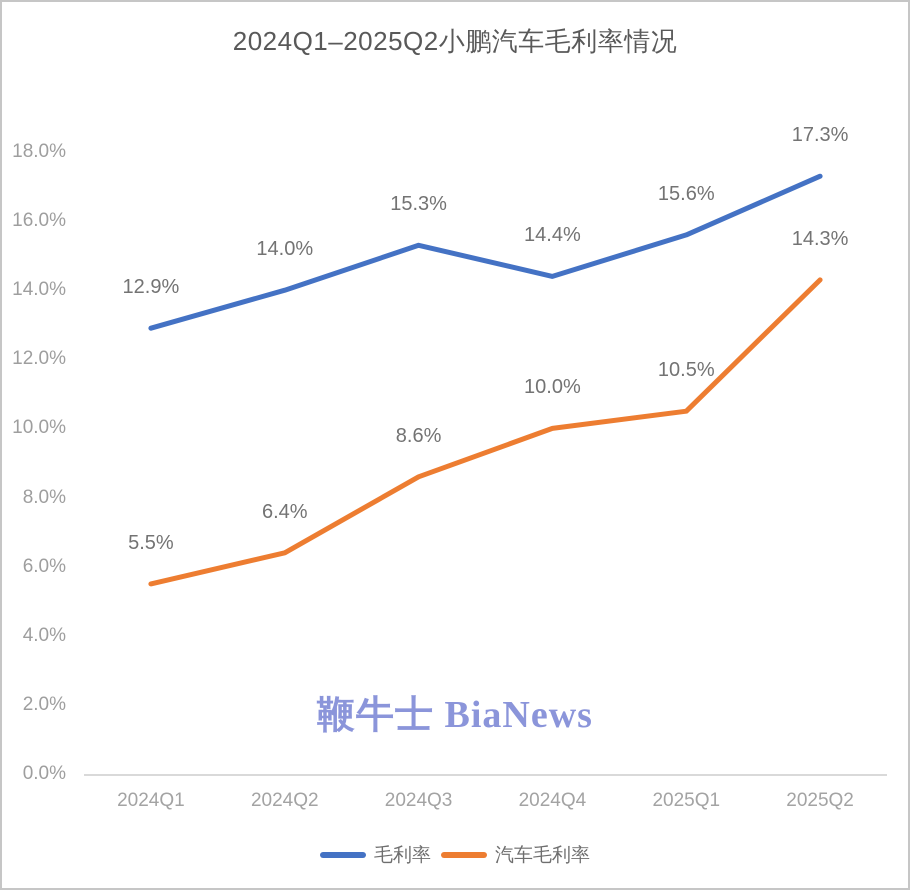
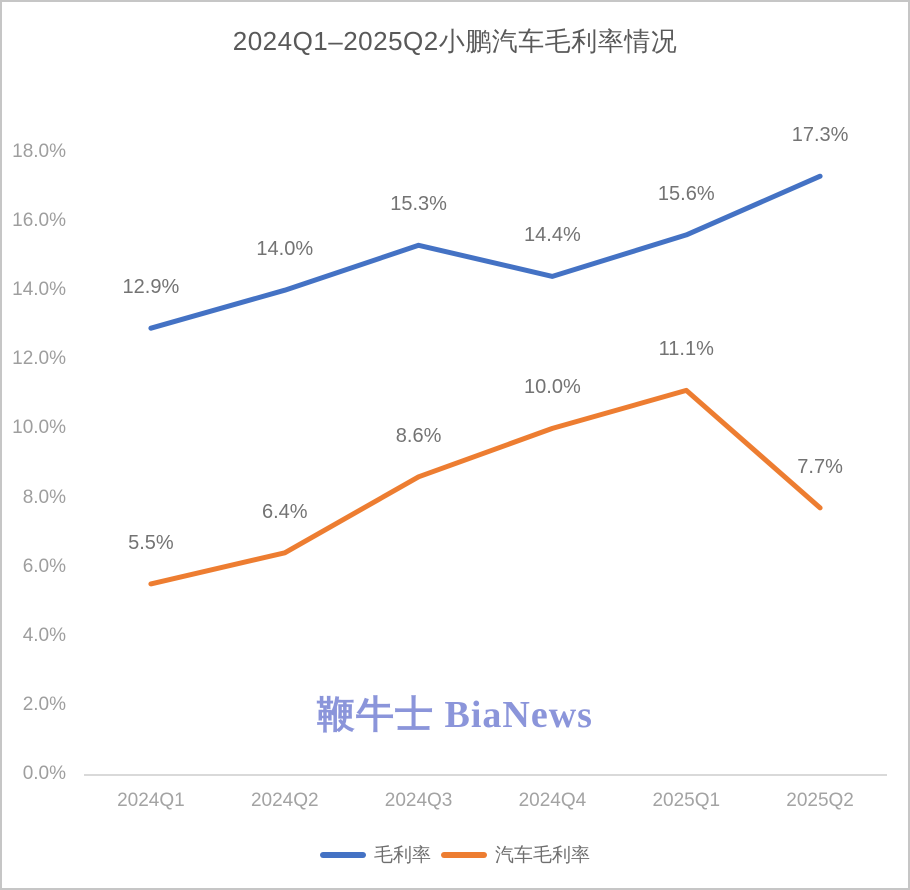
汽车毛利率/2025Q1: 10.5% -> 11.1%
汽车毛利率/2025Q2: 14.3% -> 7.7%
